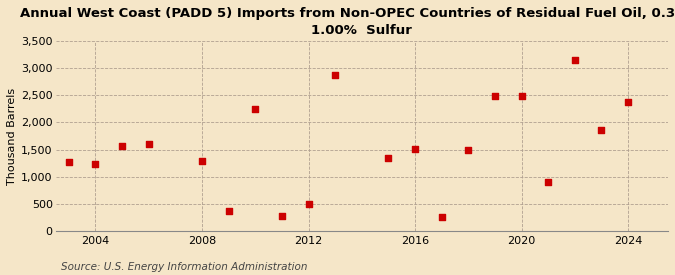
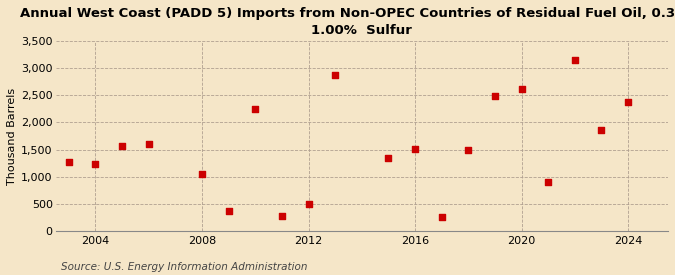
2008: 1,290 -> 1,060
2020: 2,490 -> 2,620
